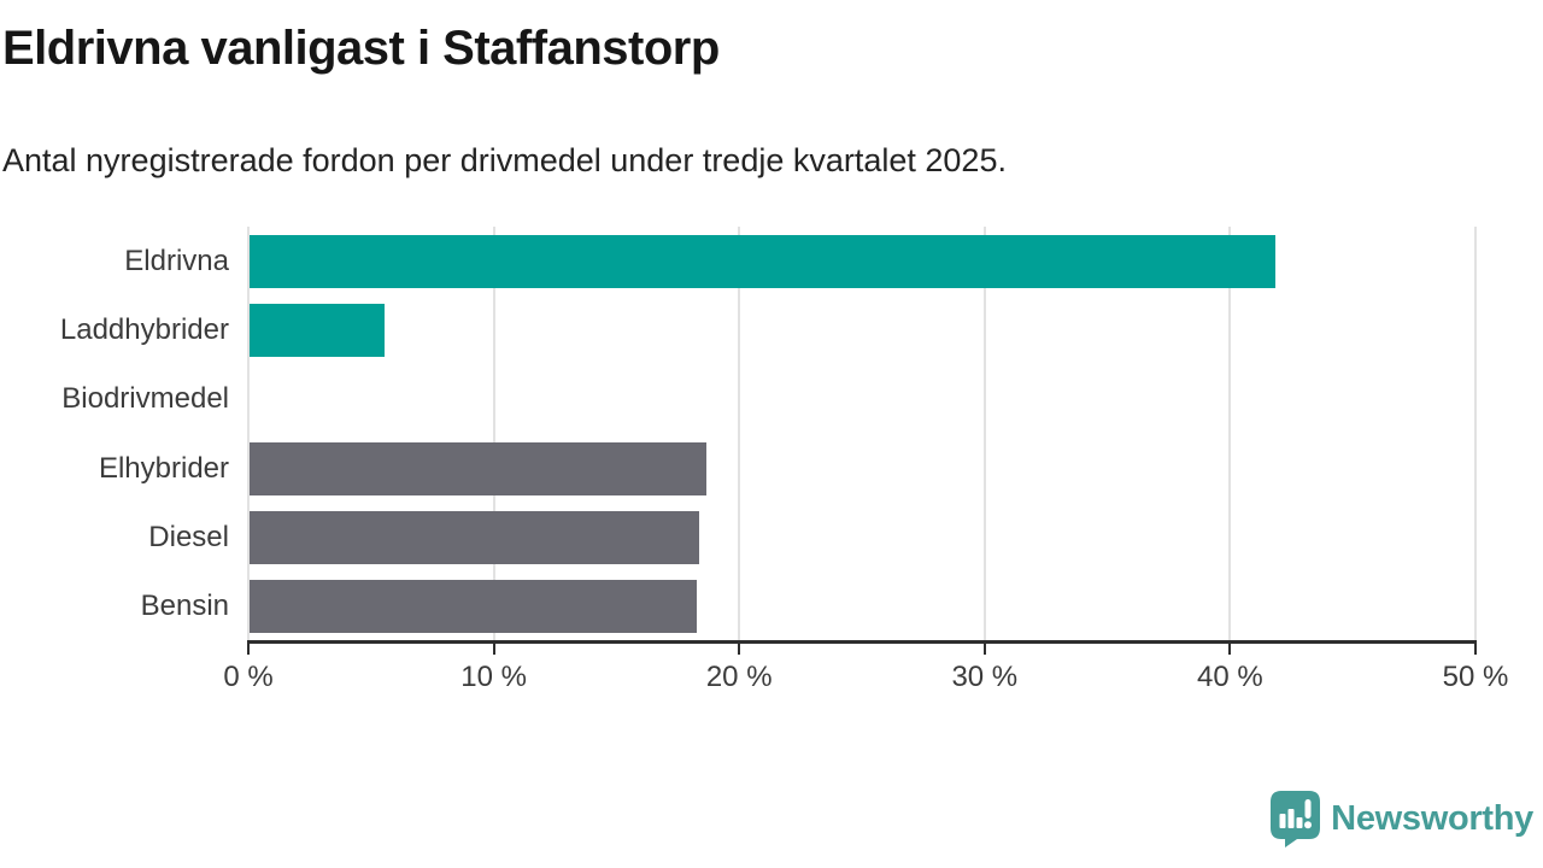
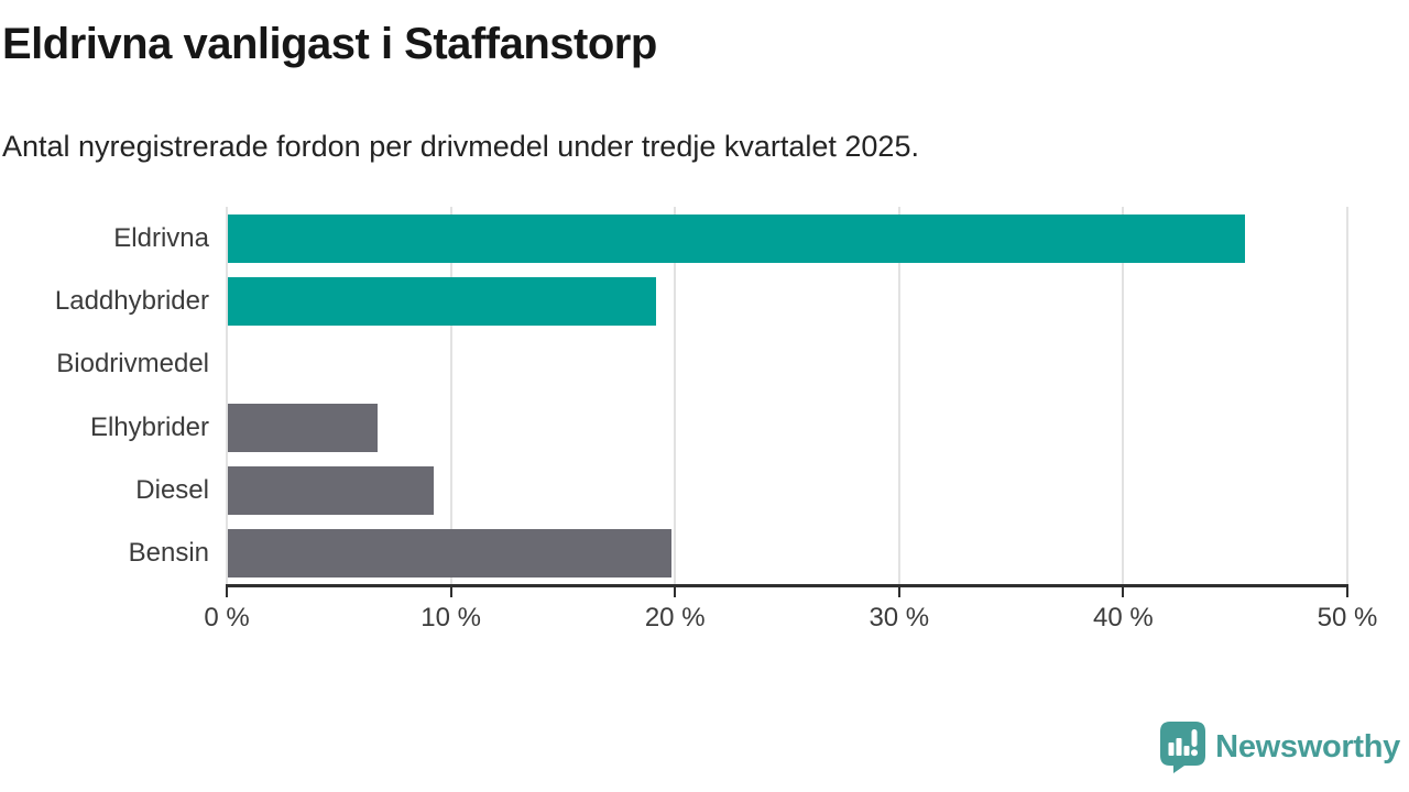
Eldrivna: 41.8% -> 45.4%
Laddhybrider: 5.5% -> 19.1%
Elhybrider: 18.6% -> 6.7%
Diesel: 18.3% -> 9.2%
Bensin: 18.2% -> 19.8%
